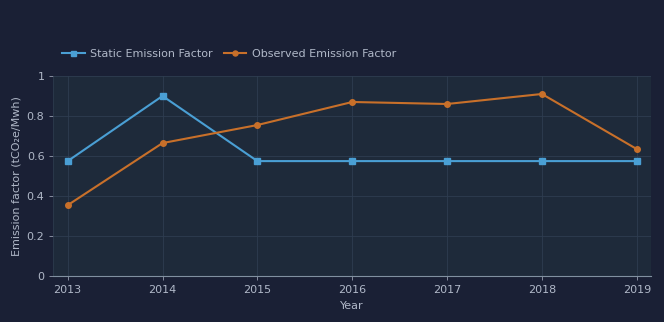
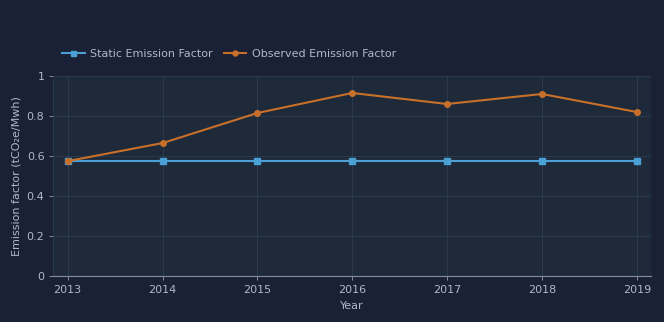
Observed Emission Factor/2013: 0.355 -> 0.575
Static Emission Factor/2014: 0.900 -> 0.575
Observed Emission Factor/2015: 0.755 -> 0.815
Observed Emission Factor/2016: 0.870 -> 0.915
Observed Emission Factor/2019: 0.635 -> 0.820
